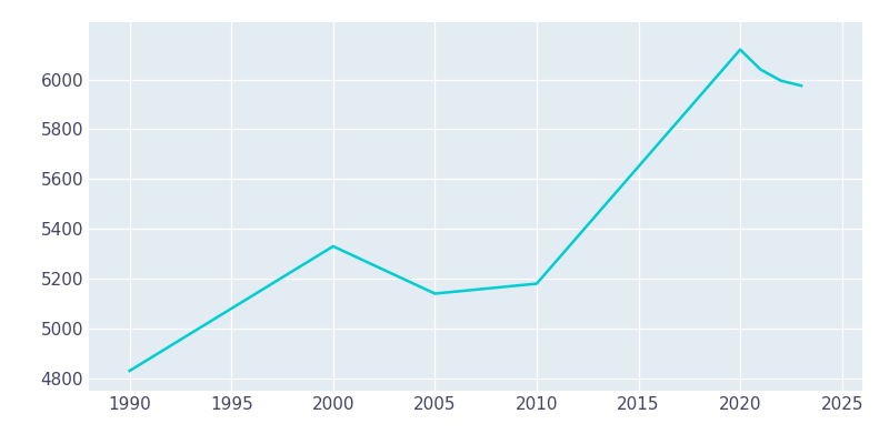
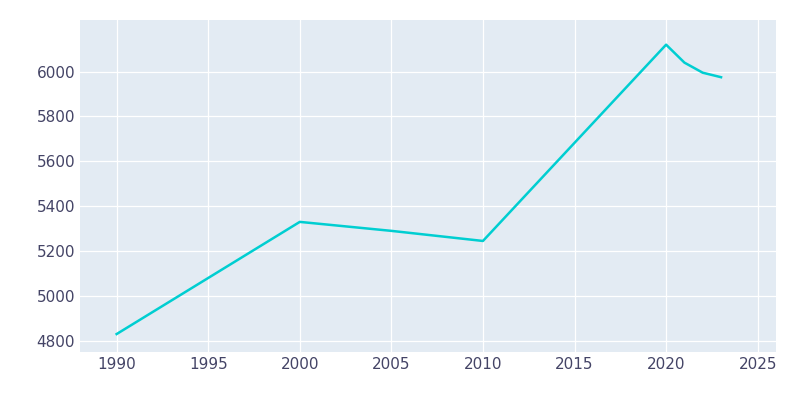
2005: 5140 -> 5290
2010: 5180 -> 5245
